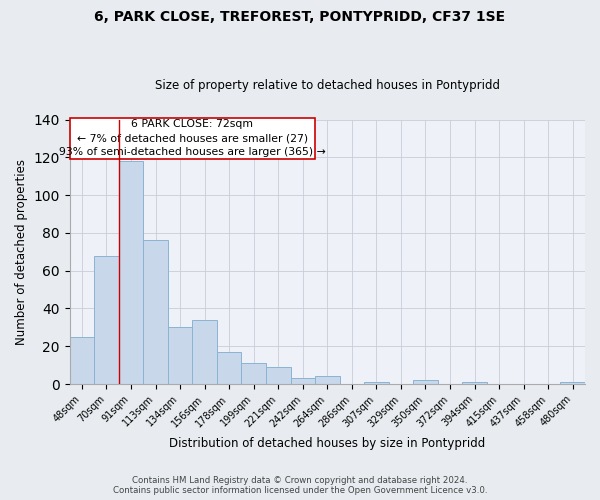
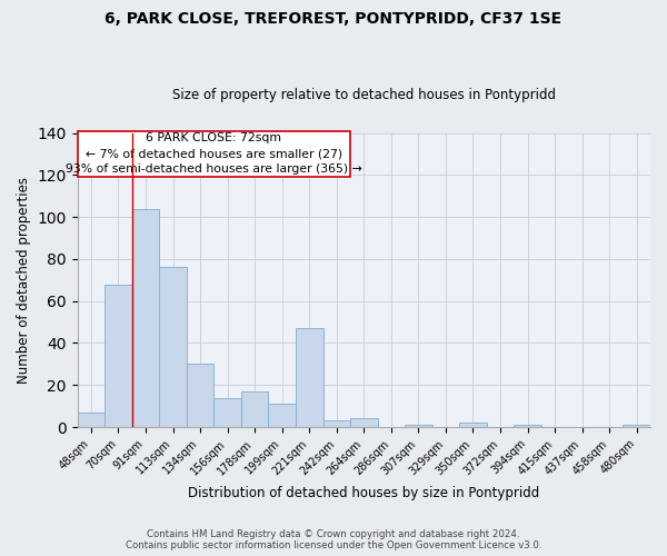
48sqm: 25 -> 7
91sqm: 118 -> 104
156sqm: 34 -> 14
221sqm: 9 -> 47
